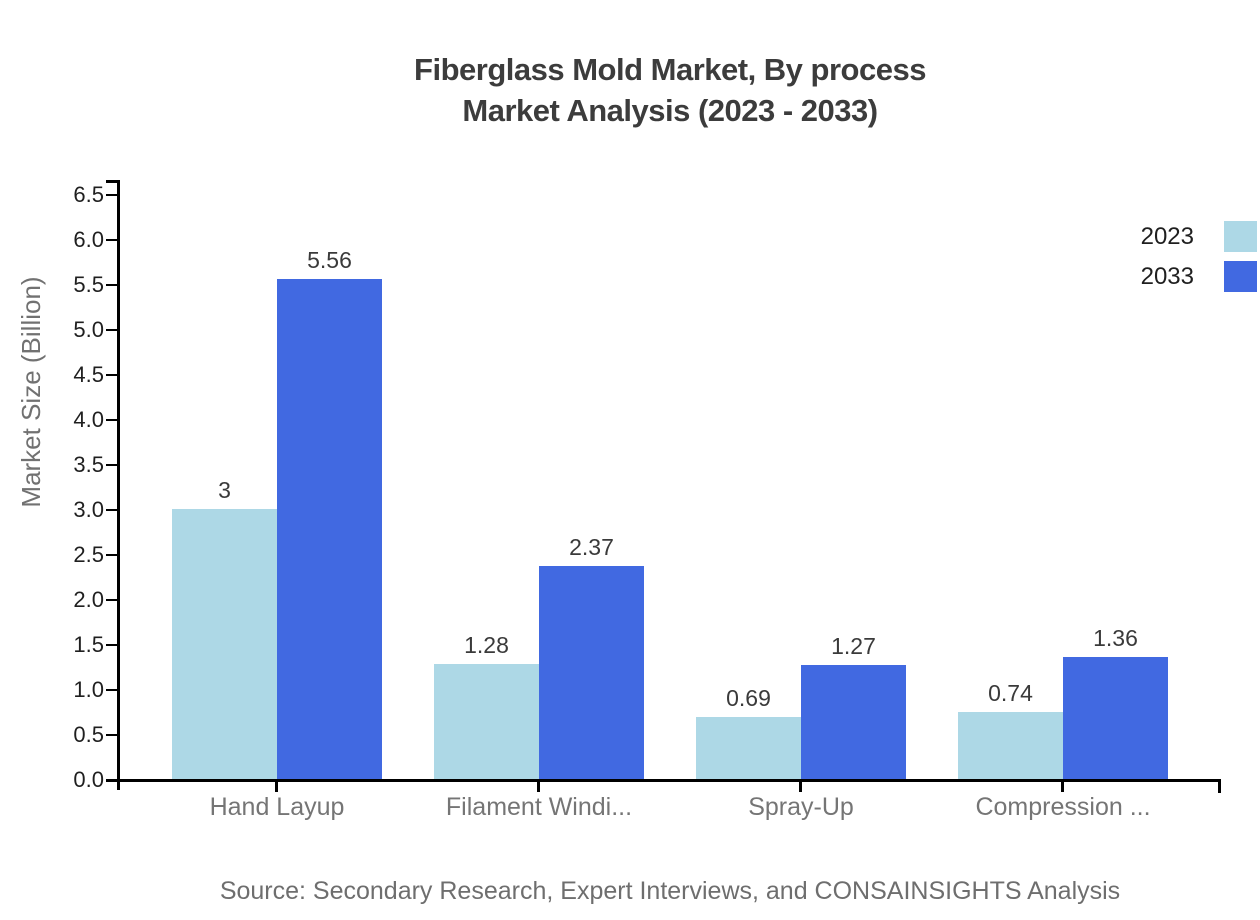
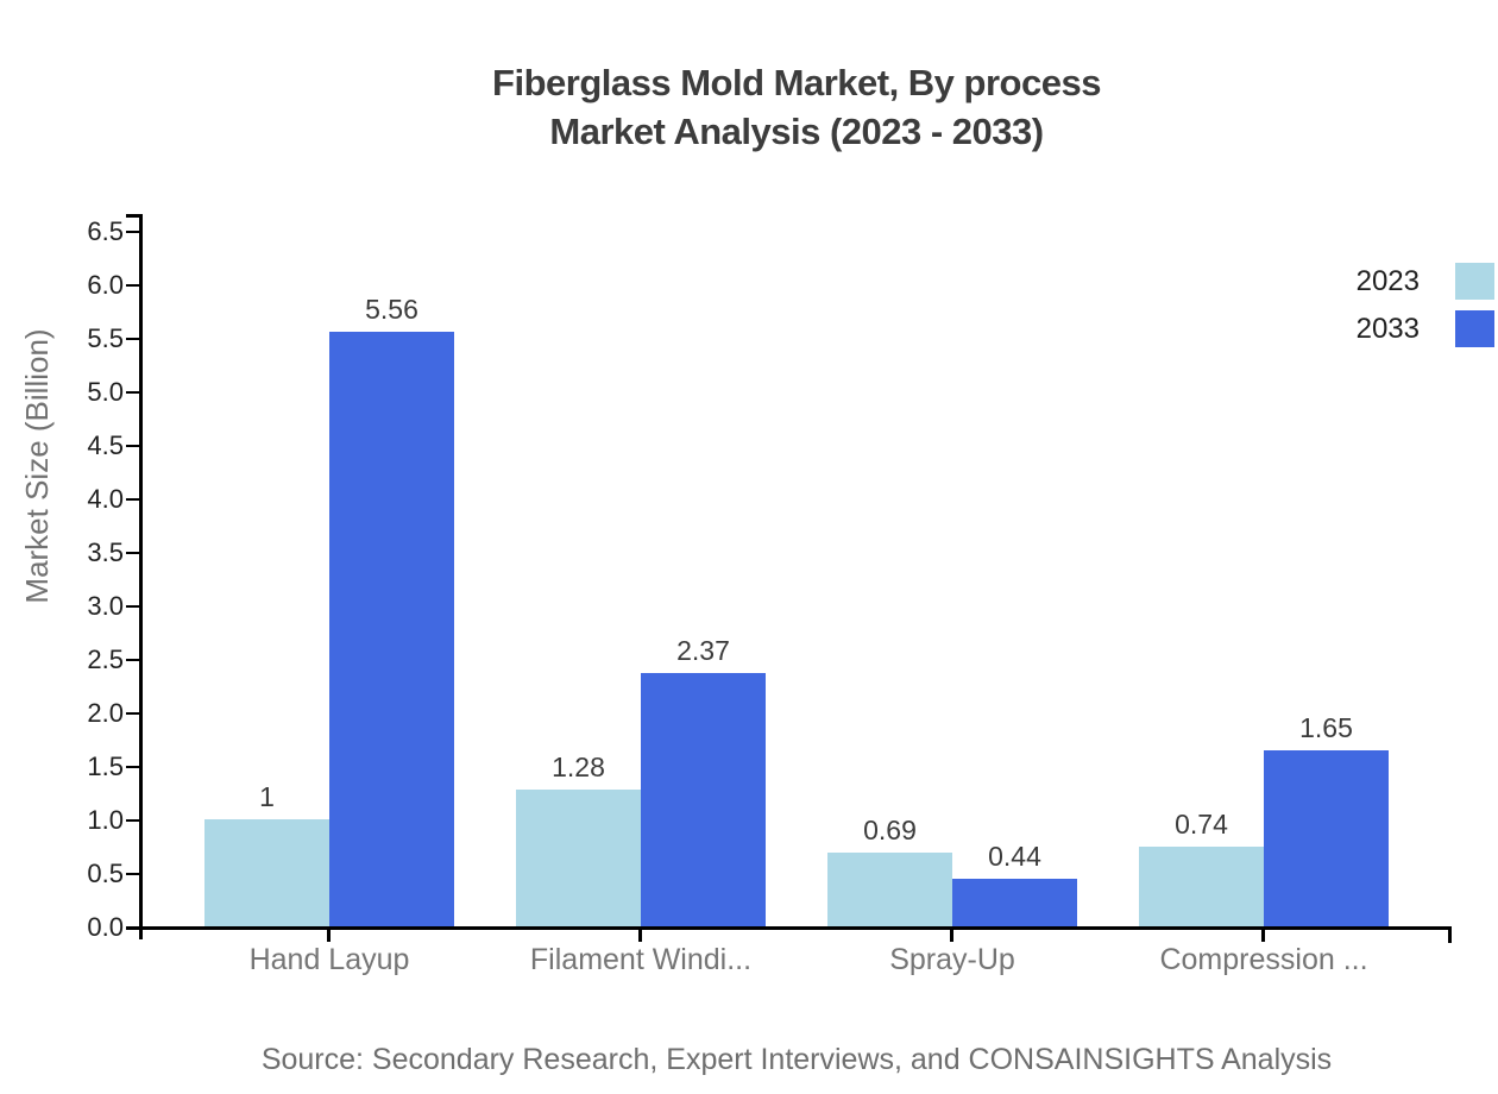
2023/Hand Layup: 3 -> 1
2033/Spray-Up: 1.27 -> 0.44
2033/Compression ...: 1.36 -> 1.65
